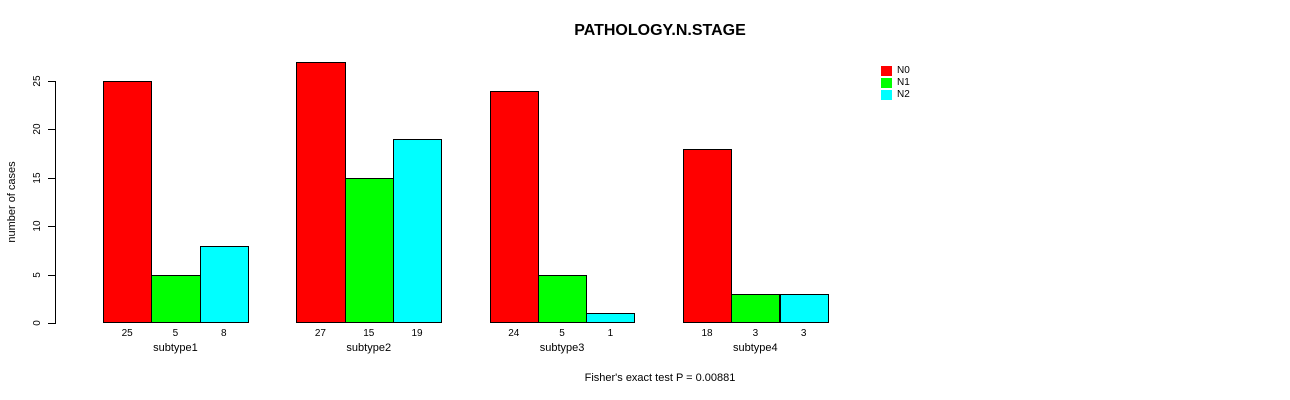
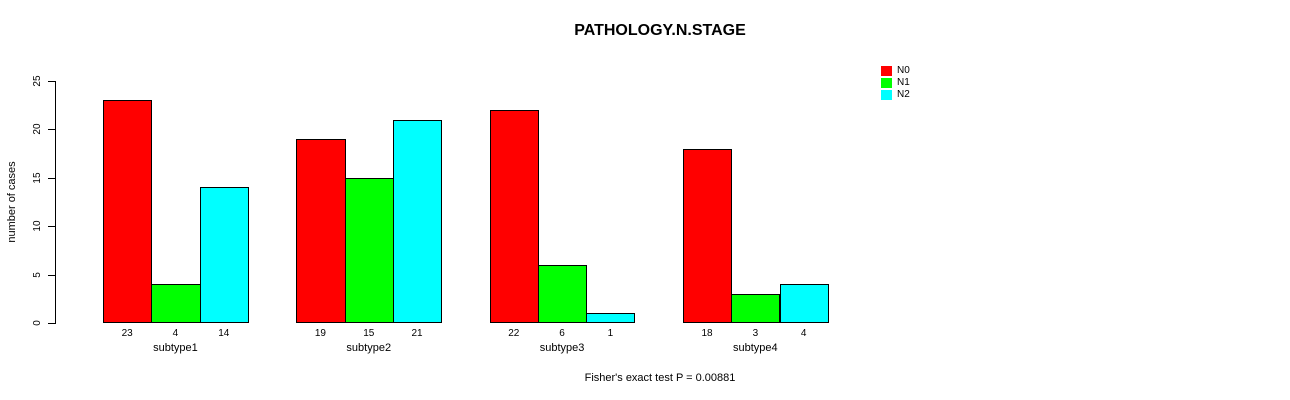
N0/subtype1: 25 -> 23
N1/subtype1: 5 -> 4
N2/subtype1: 8 -> 14
N0/subtype2: 27 -> 19
N2/subtype2: 19 -> 21
N0/subtype3: 24 -> 22
N1/subtype3: 5 -> 6
N2/subtype4: 3 -> 4
